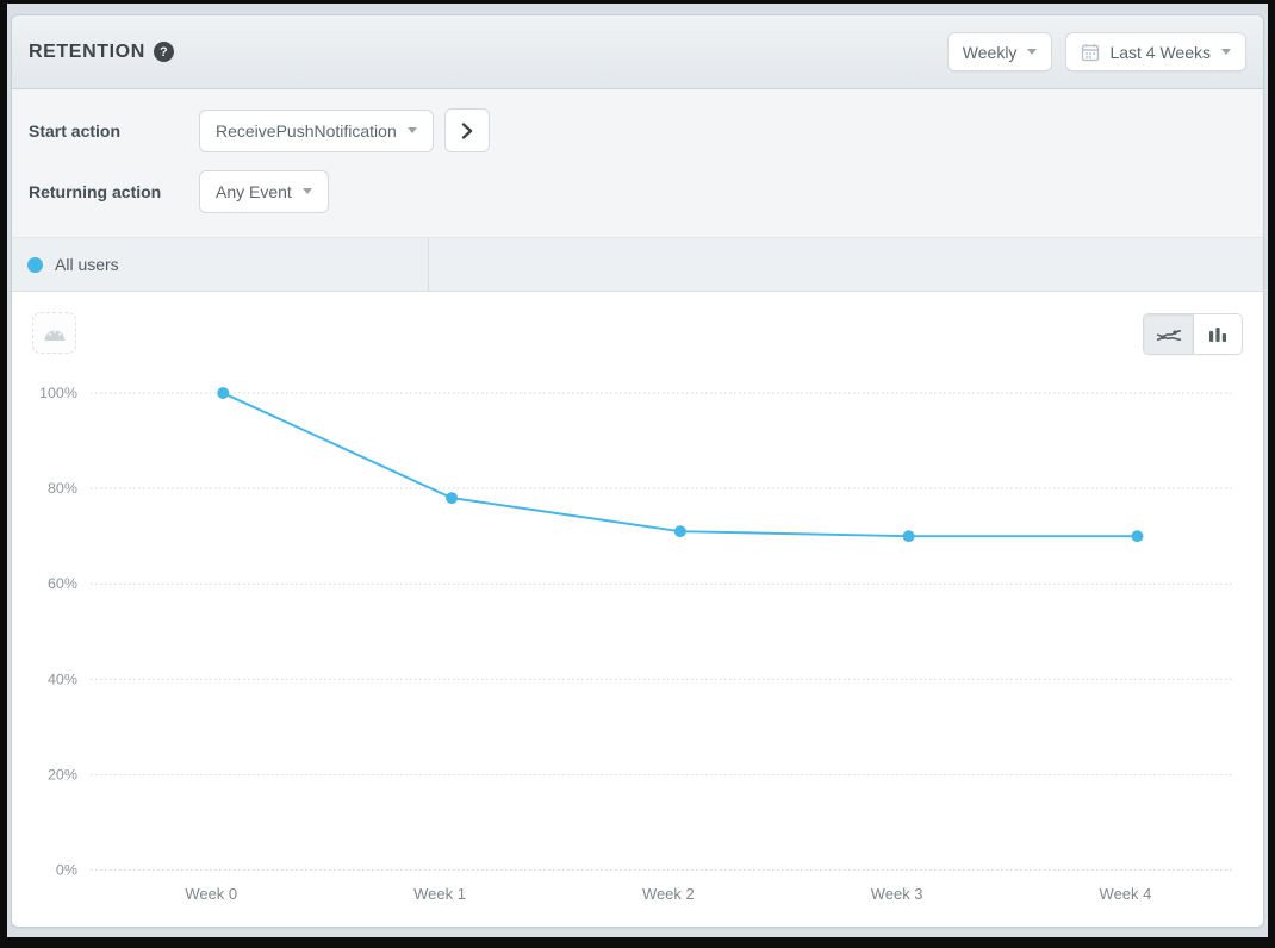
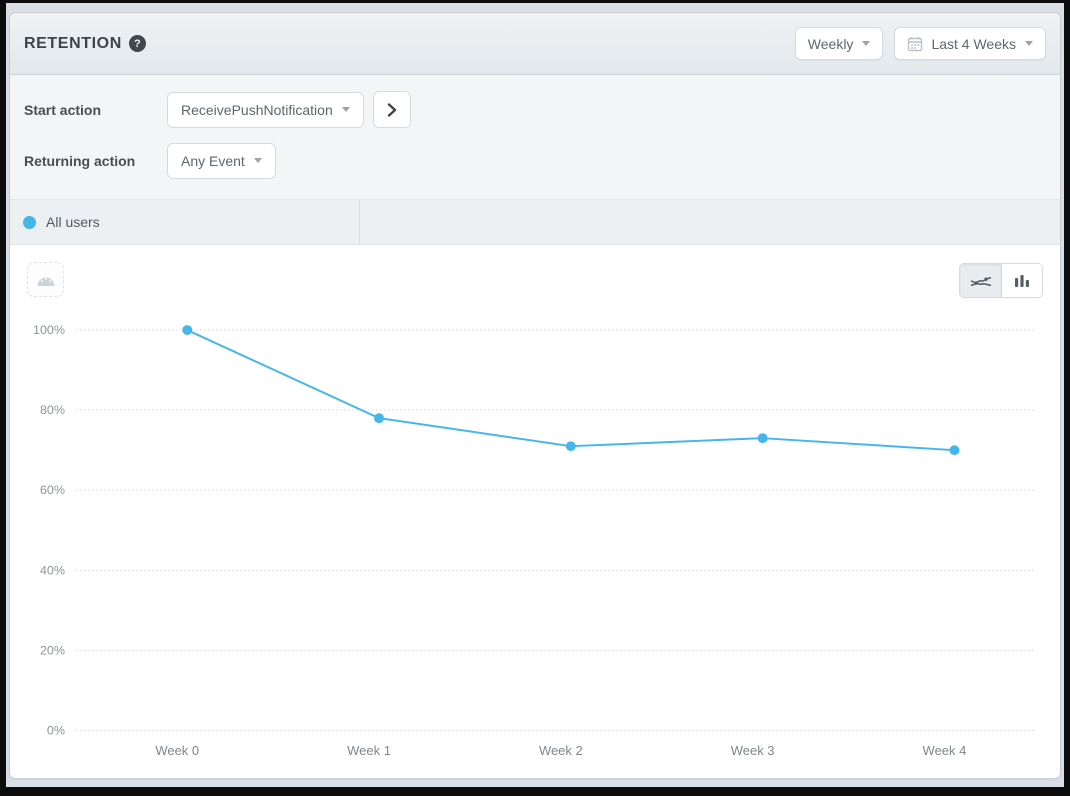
Week 3: 70% -> 73%
